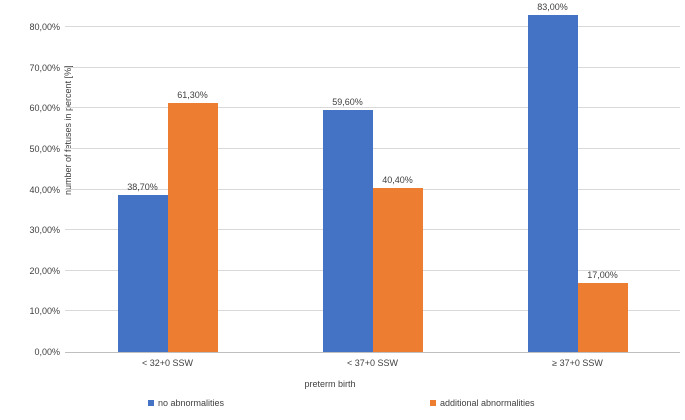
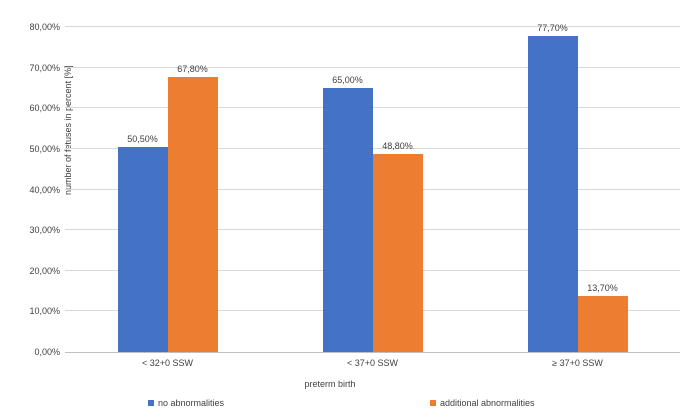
no abnormalities/< 32+0 SSW: 38,70% -> 50,50%
additional abnormalities/< 32+0 SSW: 61,30% -> 67,80%
no abnormalities/< 37+0 SSW: 59,60% -> 65,00%
additional abnormalities/< 37+0 SSW: 40,40% -> 48,80%
no abnormalities/≥ 37+0 SSW: 83,00% -> 77,70%
additional abnormalities/≥ 37+0 SSW: 17,00% -> 13,70%
